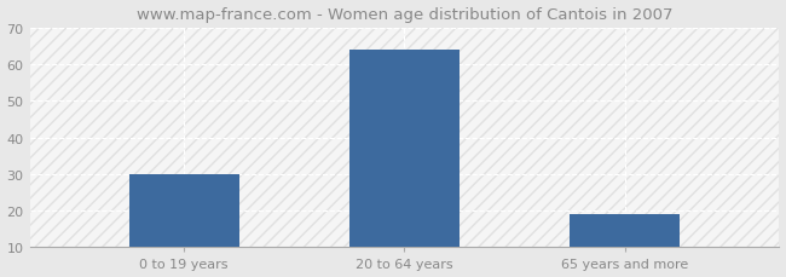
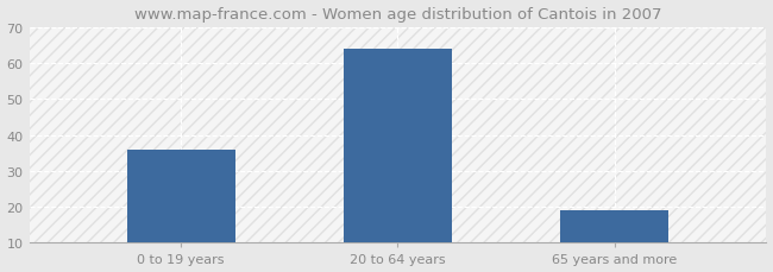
0 to 19 years: 30 -> 36
